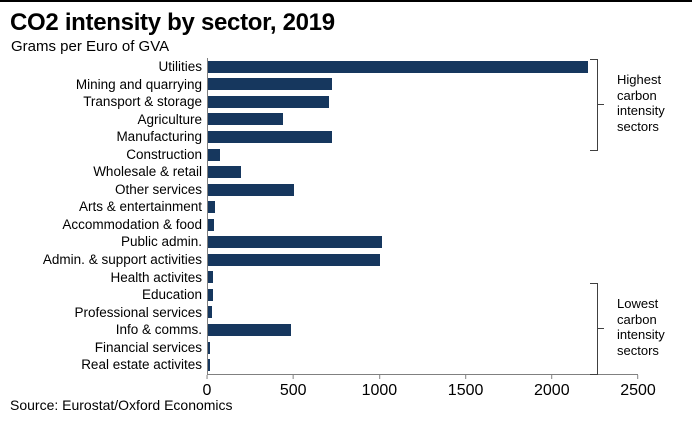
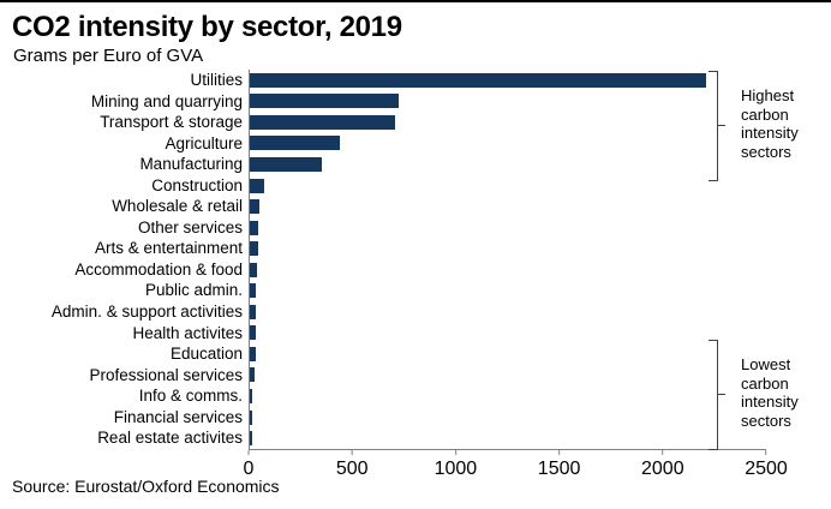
Manufacturing: 720 -> 350
Wholesale & retail: 190 -> 50
Other services: 500 -> 40
Public admin.: 1010 -> 30
Admin. & support activities: 1000 -> 30
Info & comms.: 480 -> 10
